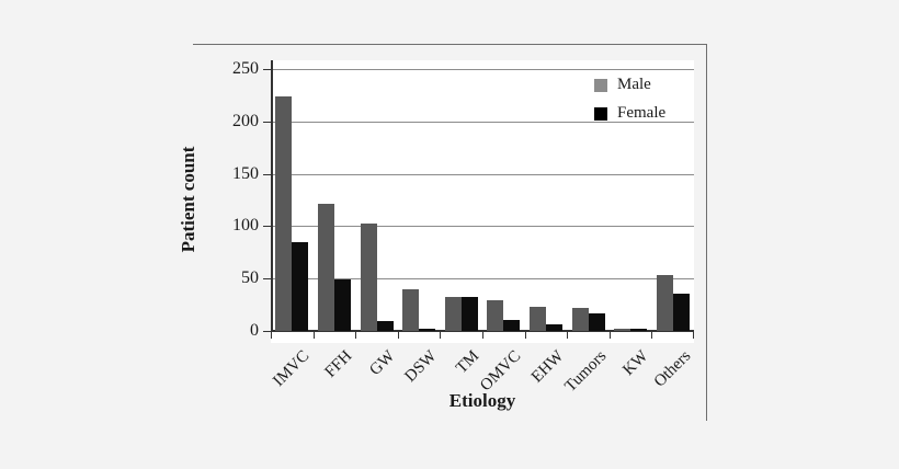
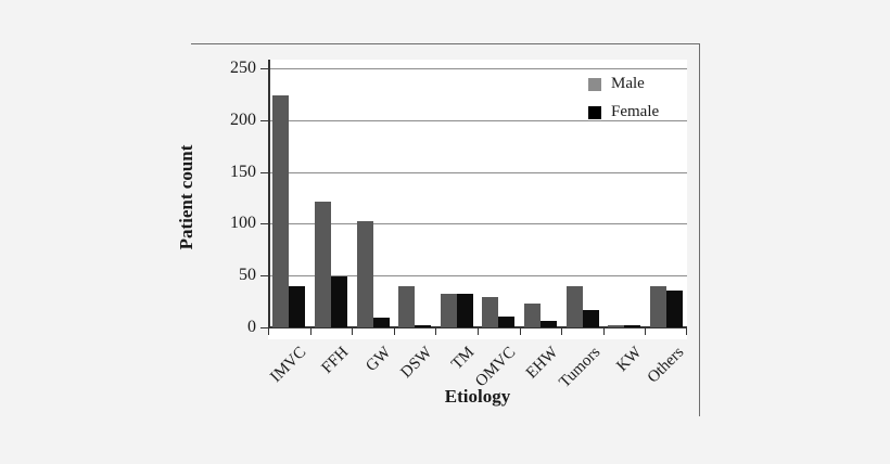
Female/IMVC: 80 -> 40
Male/Tumors: 20 -> 40
Male/Others: 50 -> 40
